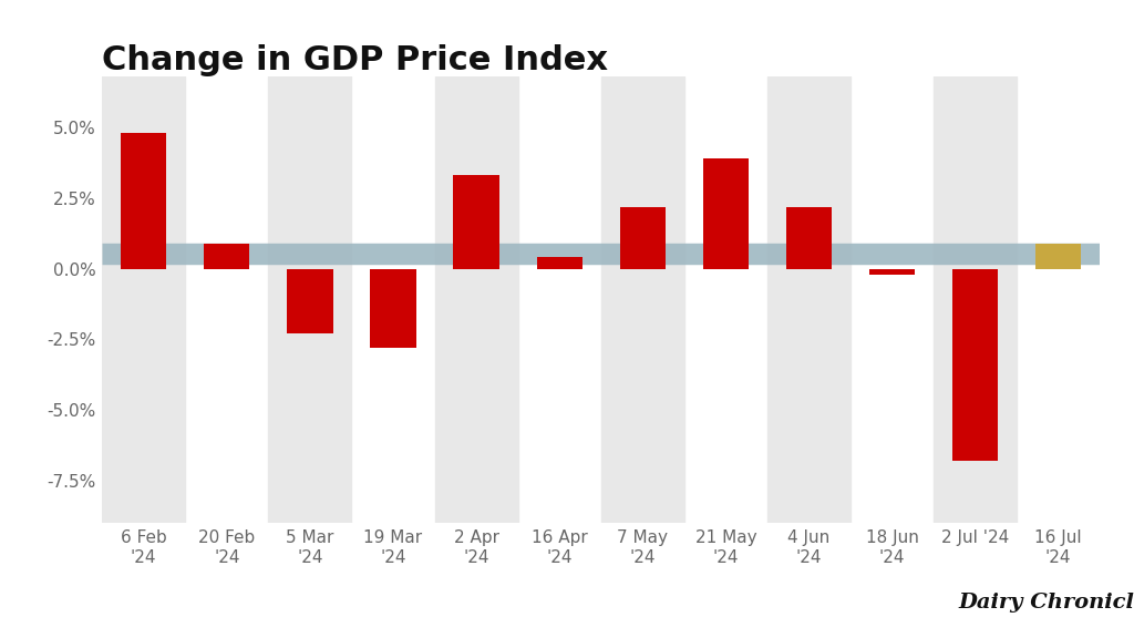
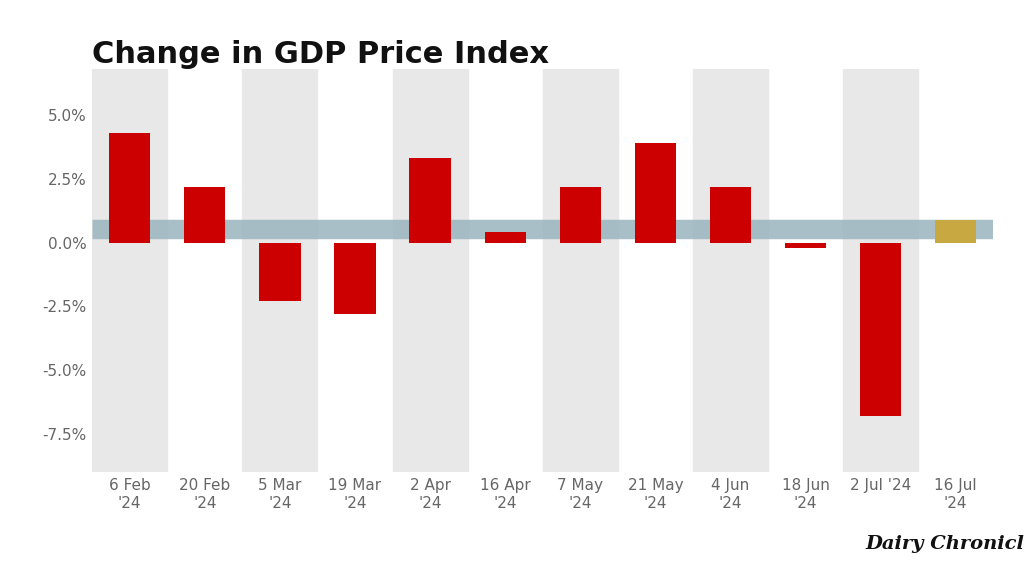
6 Feb '24: 4.8% -> 4.3%
20 Feb '24: 0.9% -> 2.2%
